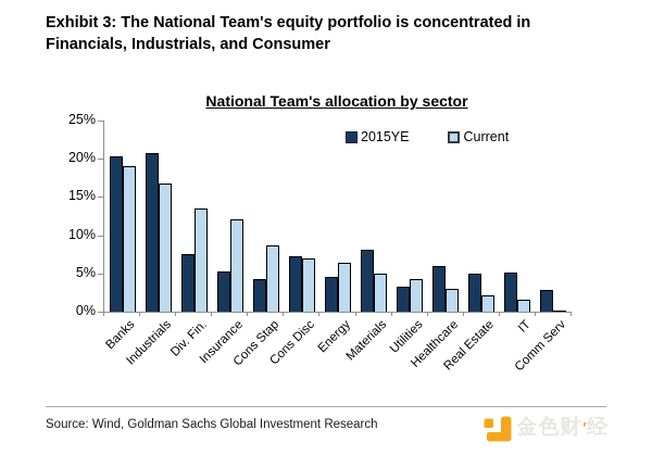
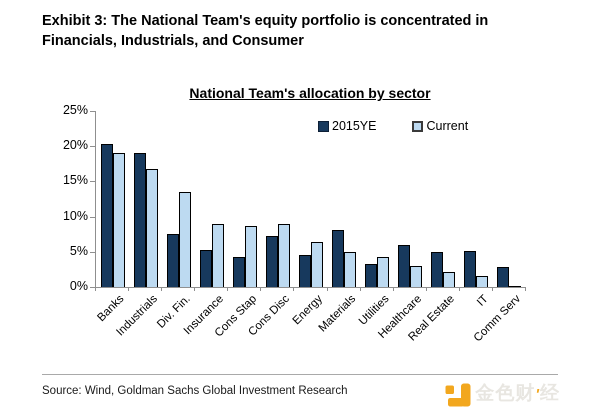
2015YE/Industrials: 21% -> 19%
Current/Insurance: 12% -> 9%
Current/Cons Disc: 7% -> 9%
